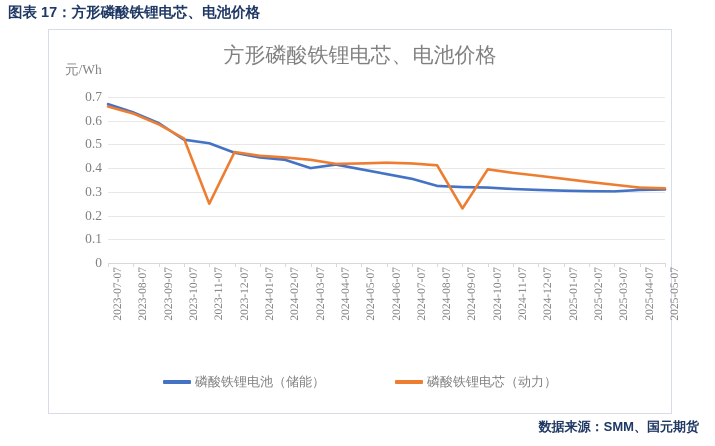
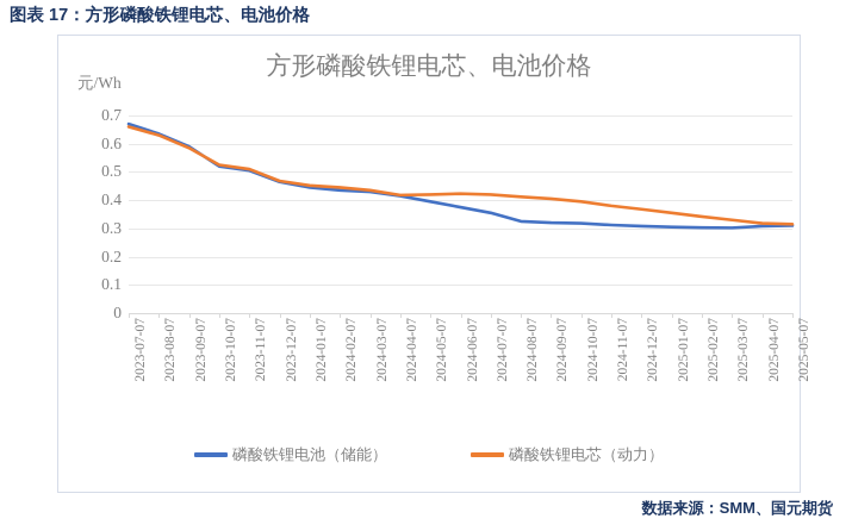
磷酸铁锂电芯（动力）/2023-11-07: 0.25 -> 0.51
磷酸铁锂电池（储能）/2024-03-07: 0.40 -> 0.43
磷酸铁锂电芯（动力）/2024-09-07: 0.23 -> 0.41
